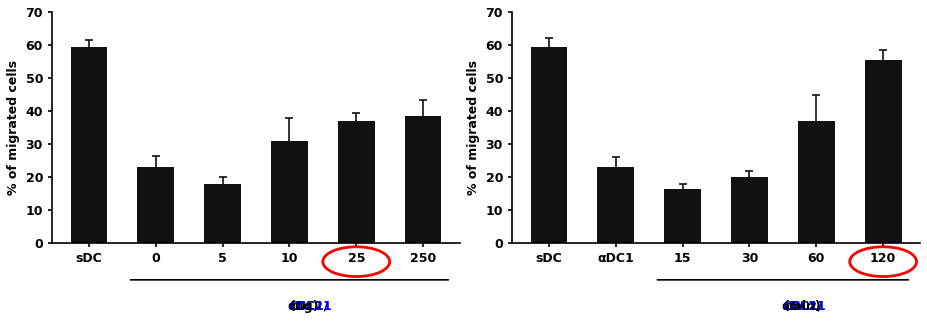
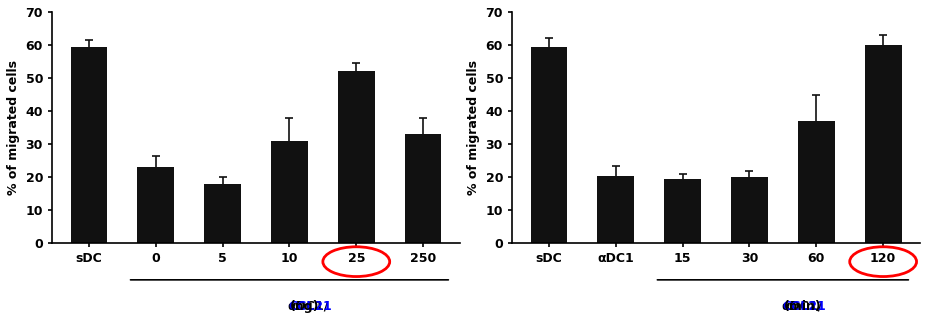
25: 37.0 -> 52.0
250: 38.5 -> 33.0
αDC1: 23.0 -> 20.5
15: 16.5 -> 19.5
120: 55.5 -> 60.0
